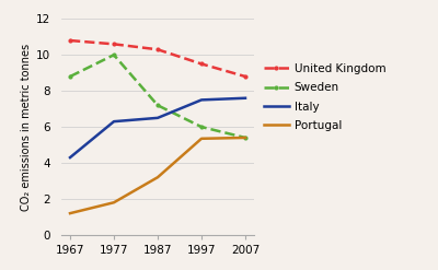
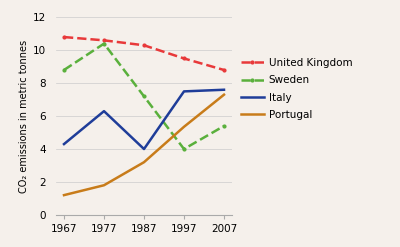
Sweden/1977: 10.0 -> 10.4
Italy/1987: 6.5 -> 4.0
Sweden/1997: 6.0 -> 4.0
Portugal/2007: 5.4 -> 7.3
